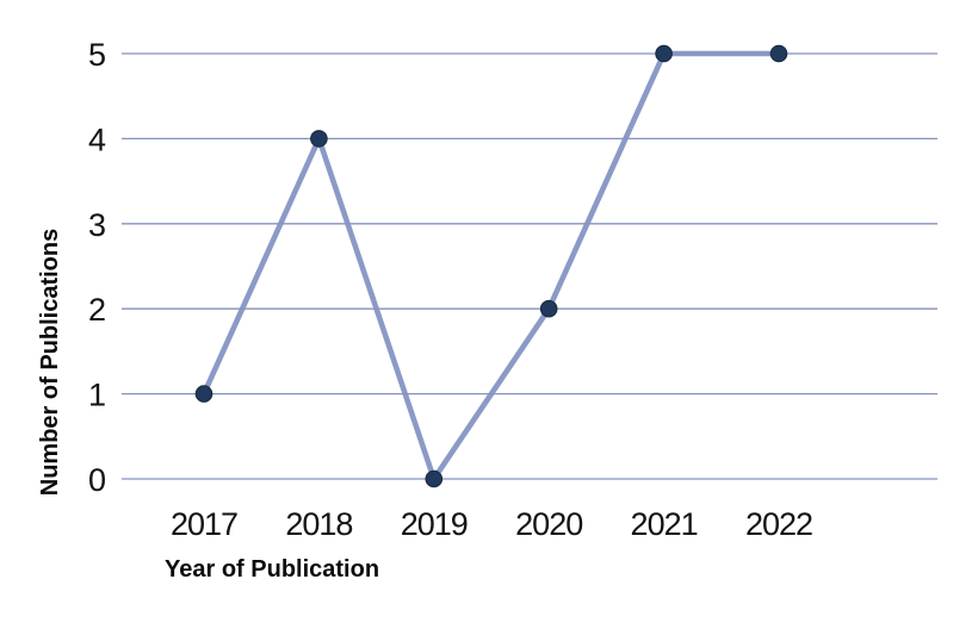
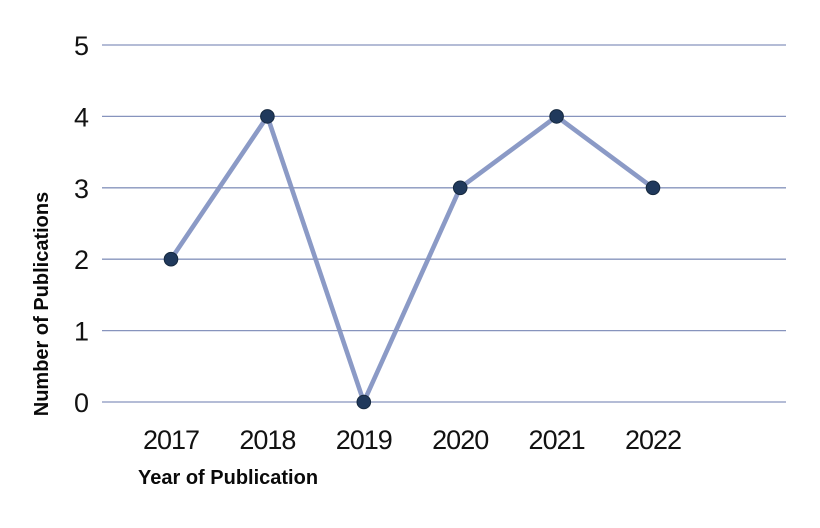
2017: 1 -> 2
2020: 2 -> 3
2021: 5 -> 4
2022: 5 -> 3
